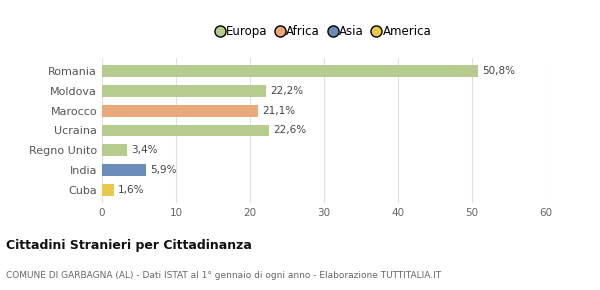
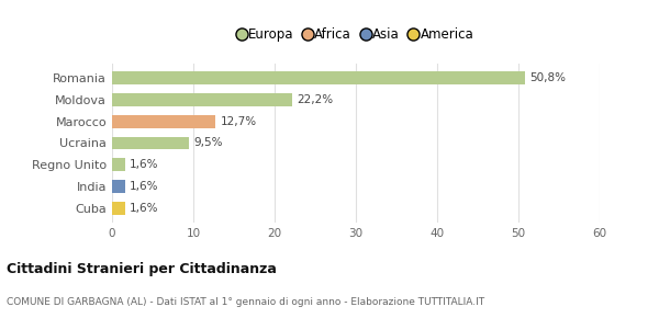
Marocco: 21,1% -> 12,7%
Ucraina: 22,6% -> 9,5%
Regno Unito: 3,4% -> 1,6%
India: 5,9% -> 1,6%
